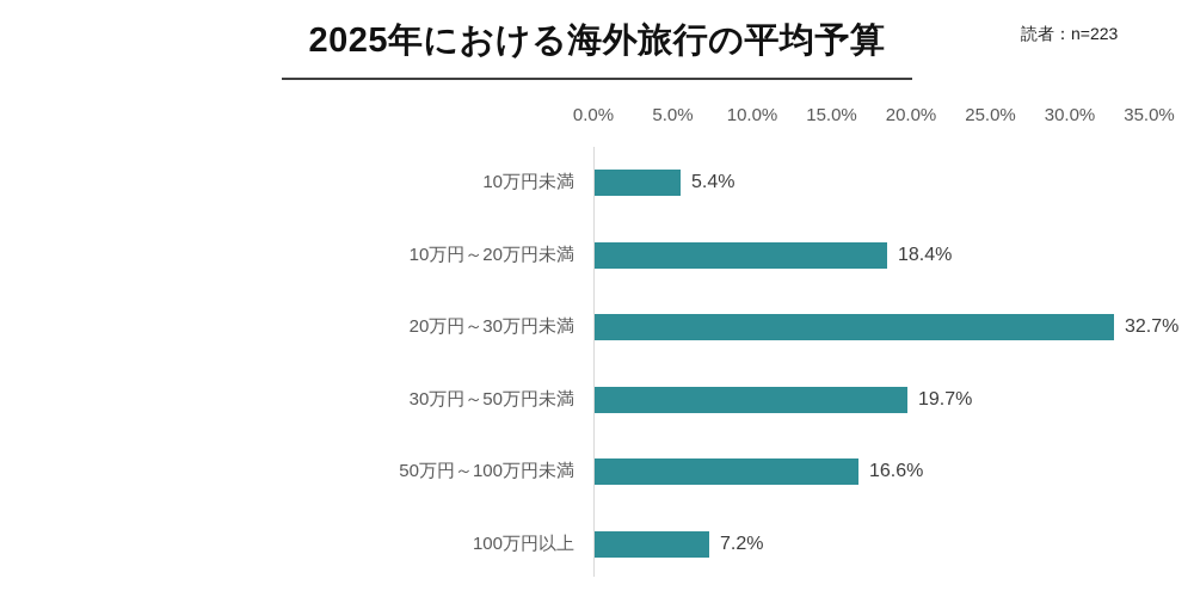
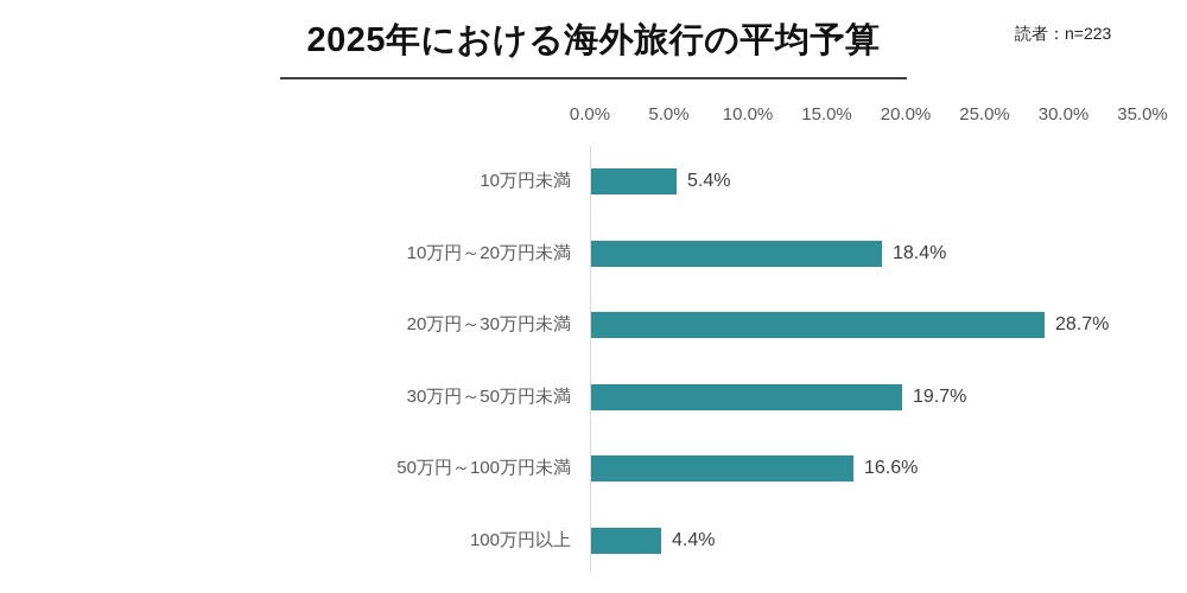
20万円～30万円未満: 32.7% -> 28.7%
100万円以上: 7.2% -> 4.4%
